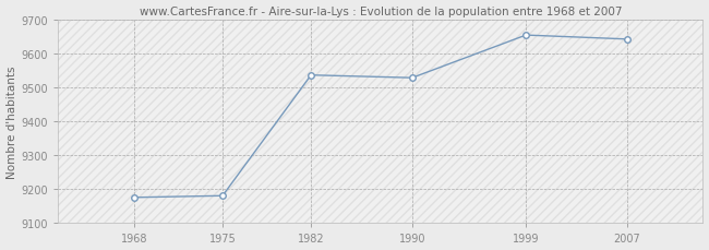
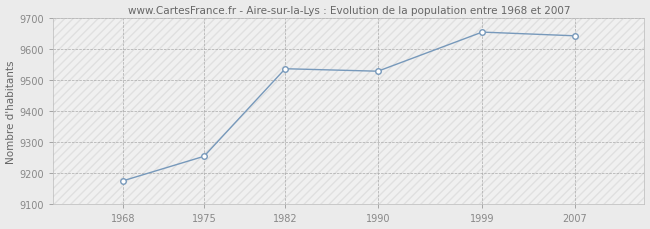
1975: 9181 -> 9255
